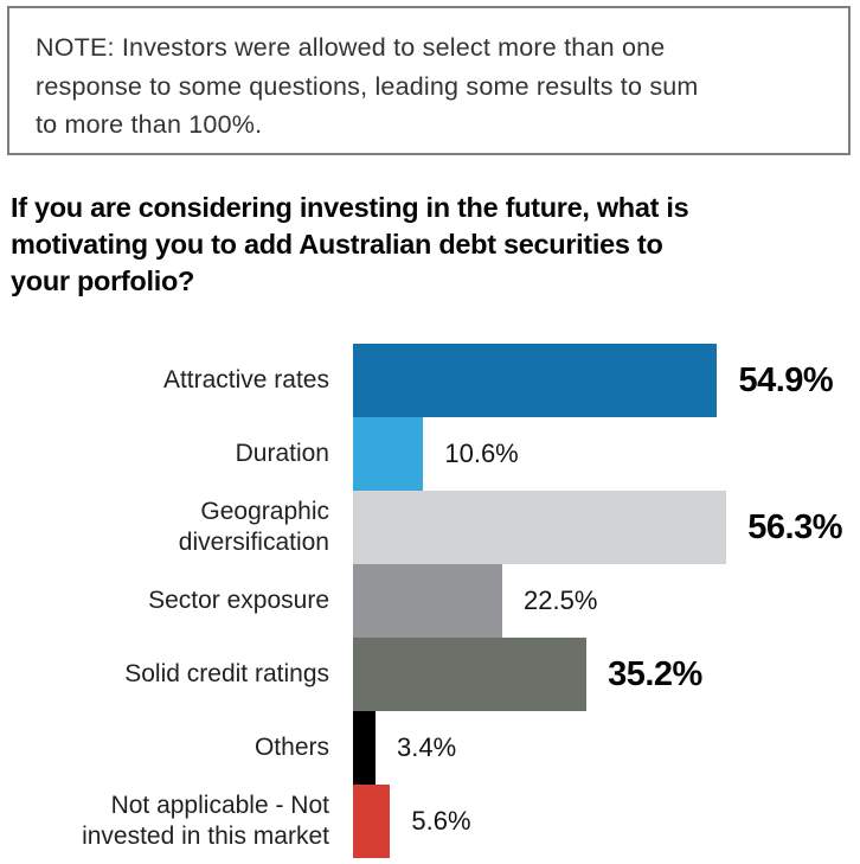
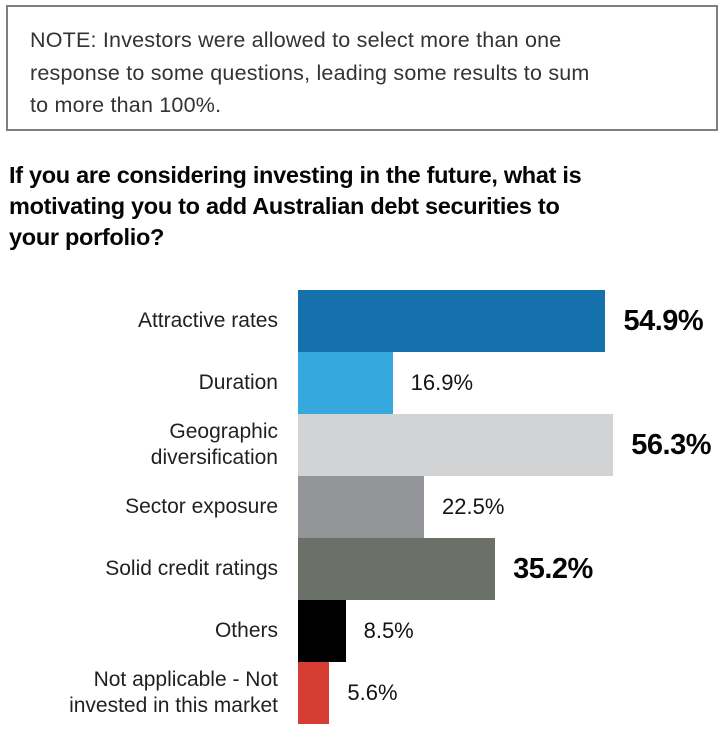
Duration: 10.6% -> 16.9%
Others: 3.4% -> 8.5%
